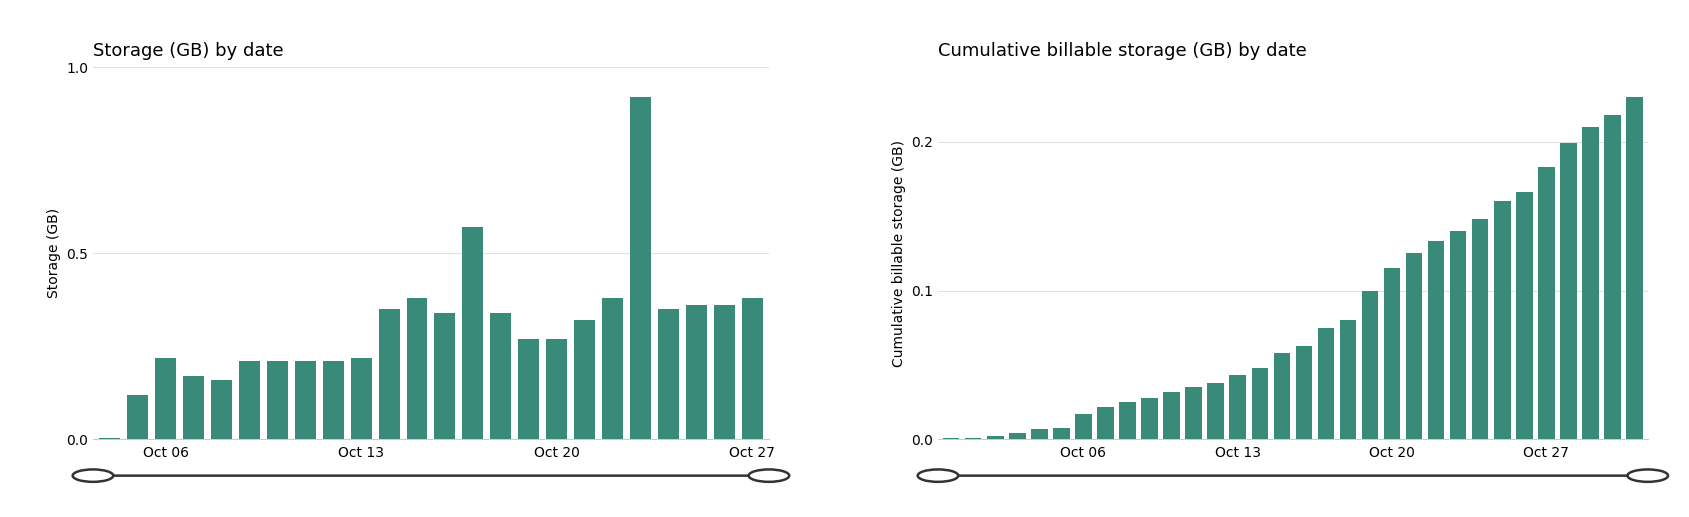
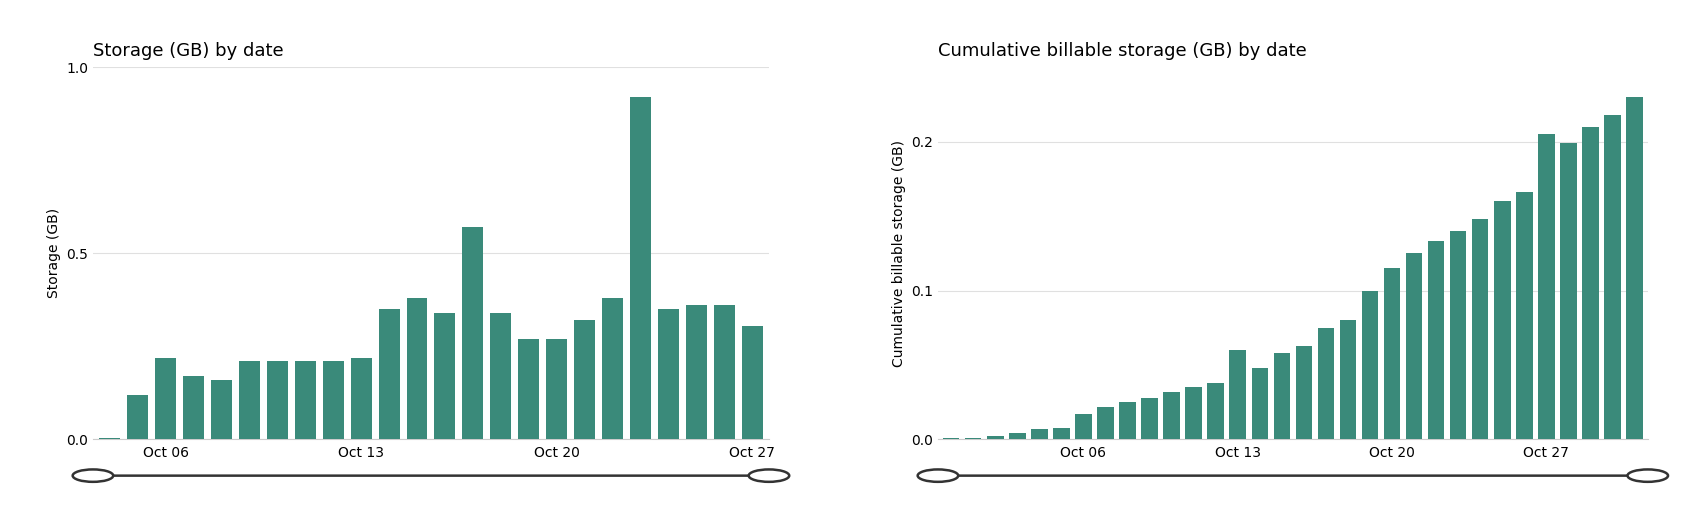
Storage (GB) by date/Oct 27: 0.380 -> 0.305
Cumulative billable storage (GB) by date/Oct 13: 0.043 -> 0.060
Cumulative billable storage (GB) by date/Oct 27: 0.183 -> 0.205
